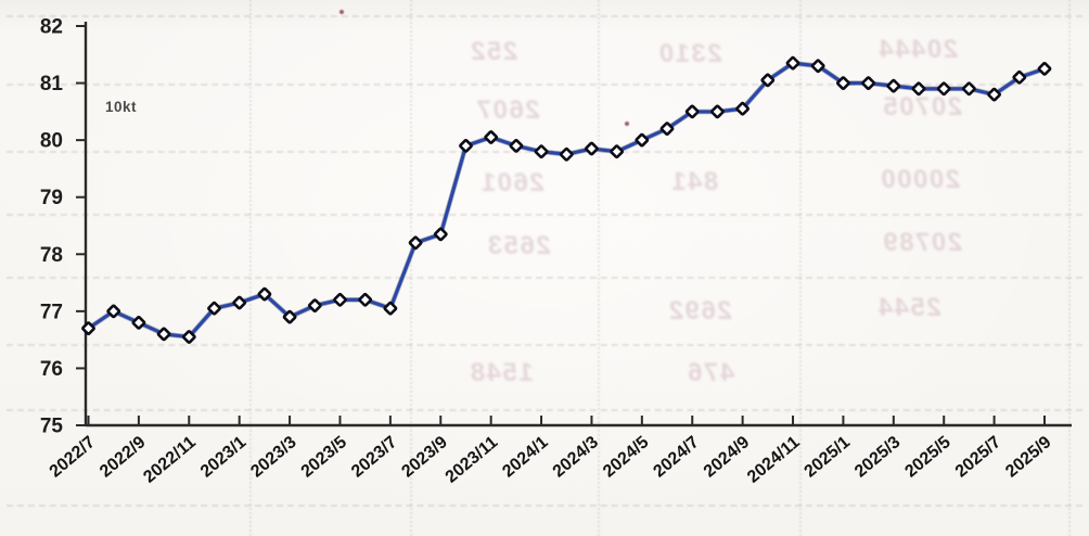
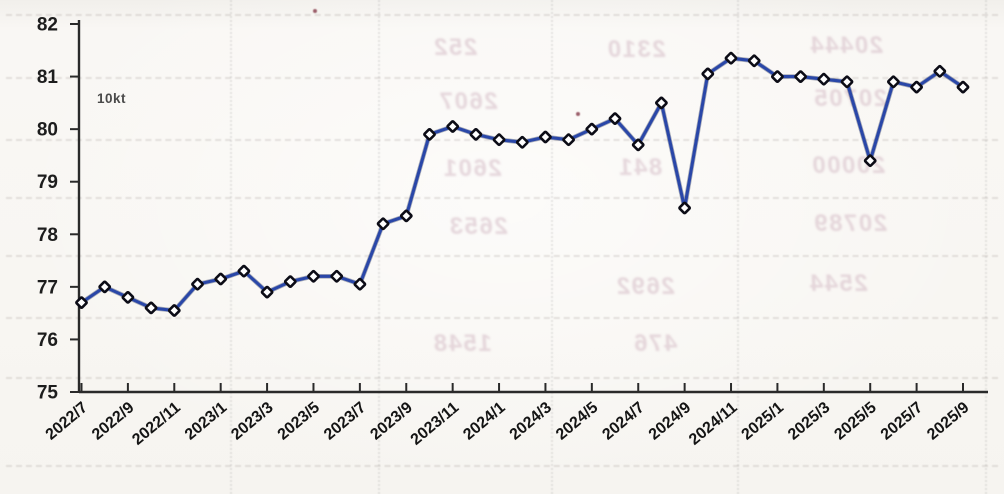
2024/7: 80.5 -> 79.7
2024/9: 80.5 -> 78.5
2025/5: 80.9 -> 79.4
2025/9: 81.2 -> 80.8
